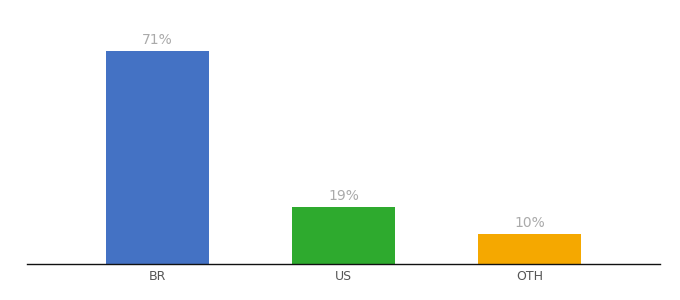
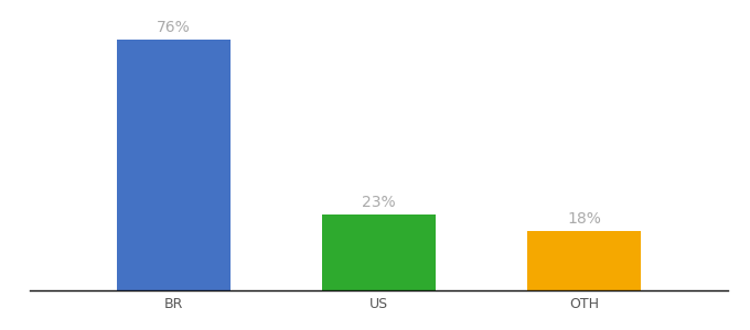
BR: 71% -> 76%
US: 19% -> 23%
OTH: 10% -> 18%
